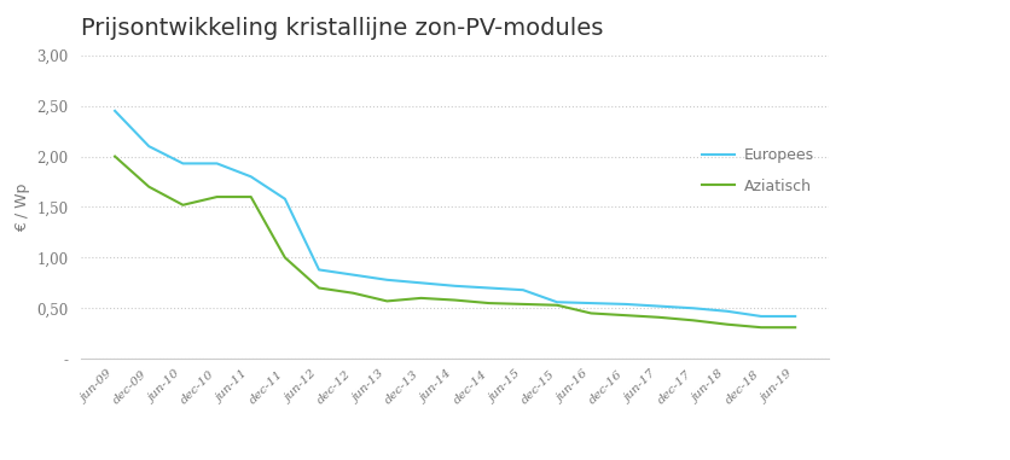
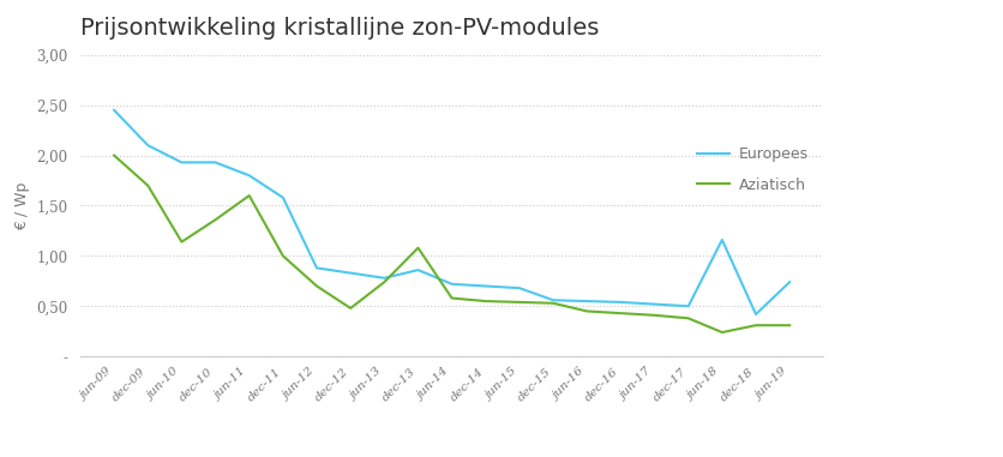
Aziatisch/jun-10: 1,52 -> 1,14
Aziatisch/dec-10: 1,60 -> 1,36
Aziatisch/dec-12: 0,65 -> 0,48
Aziatisch/jun-13: 0,57 -> 0,74
Europees/dec-13: 0,75 -> 0,86
Aziatisch/dec-13: 0,60 -> 1,08
Europees/jun-18: 0,47 -> 1,16
Aziatisch/jun-18: 0,34 -> 0,24
Europees/jun-19: 0,42 -> 0,74
